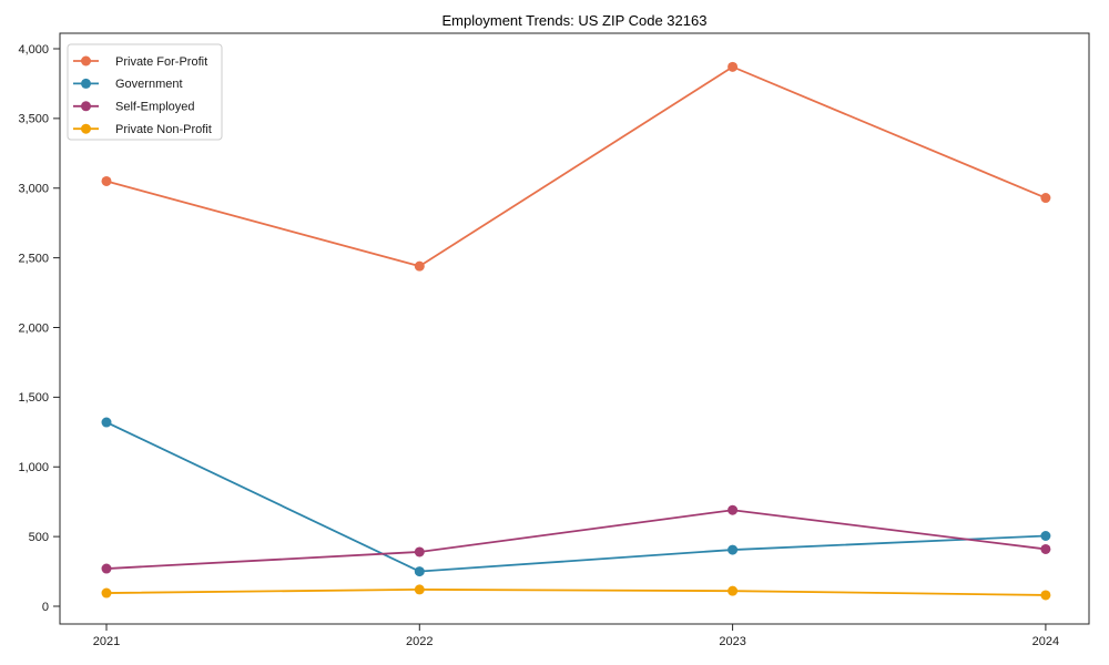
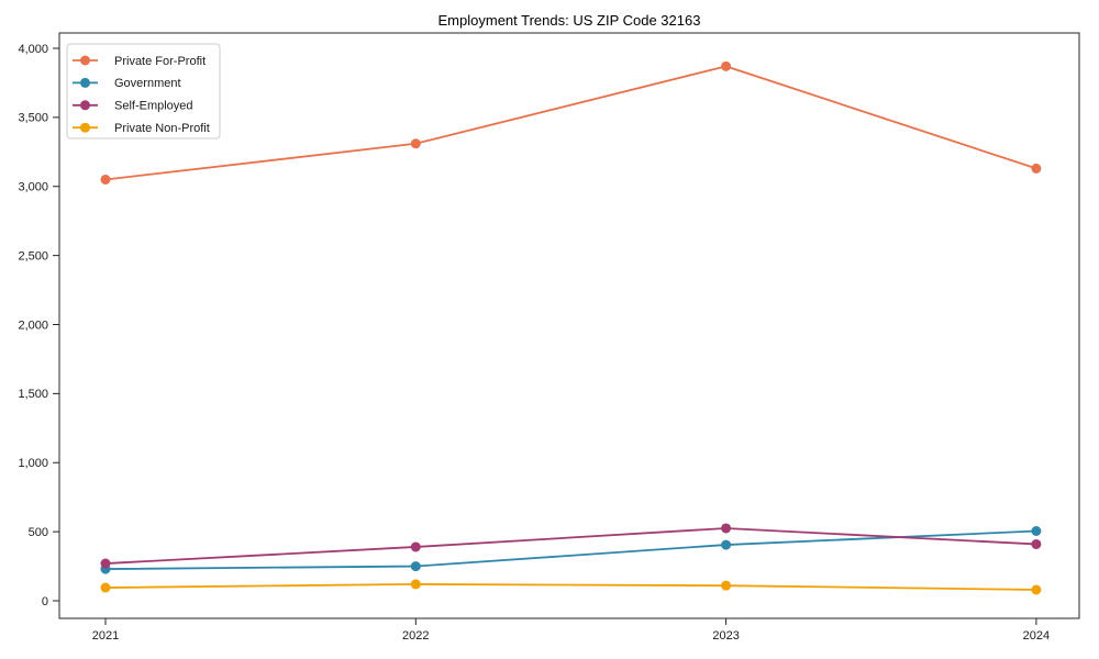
Government/2021: 1320 -> 230
Private For-Profit/2022: 2440 -> 3310
Self-Employed/2023: 690 -> 520
Private For-Profit/2024: 2930 -> 3130
